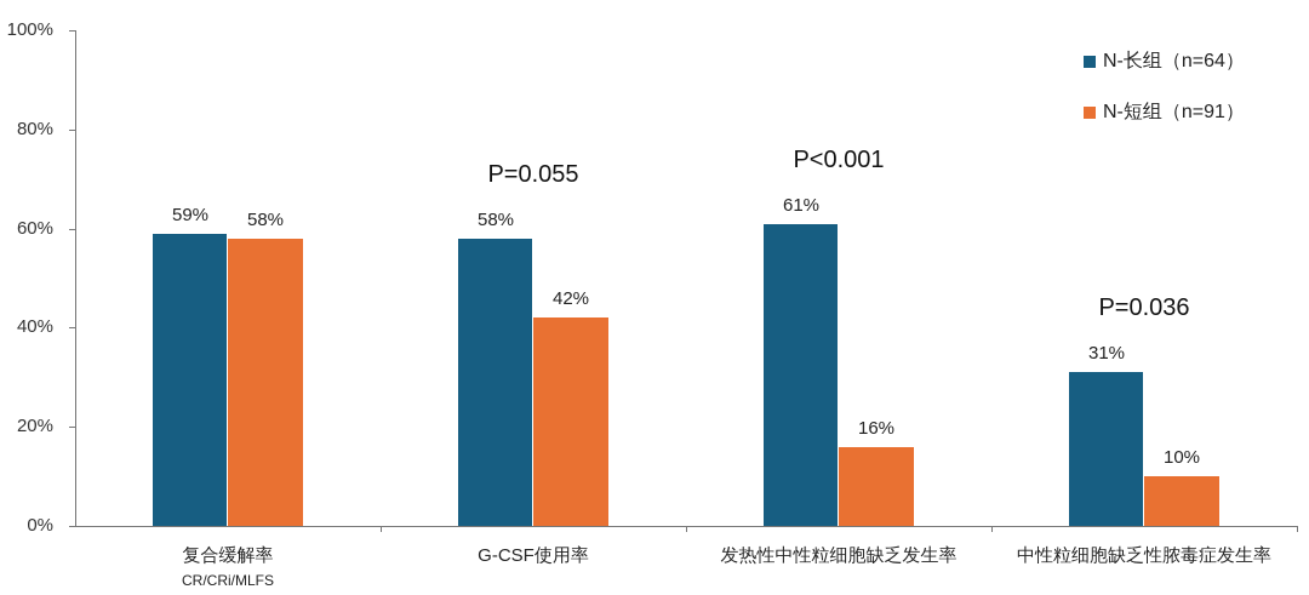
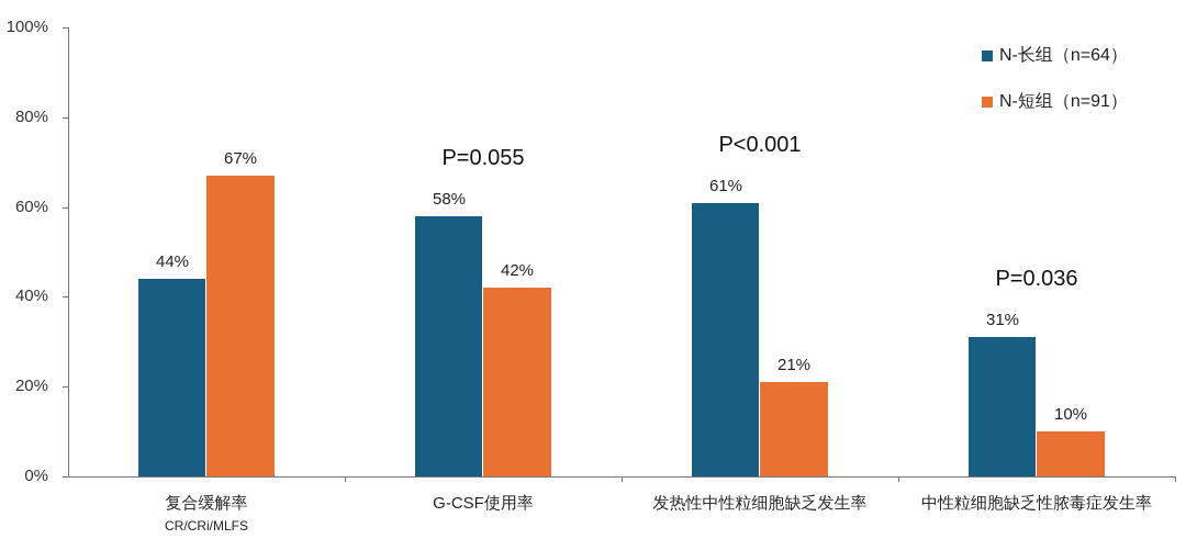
N-长组（n=64）/复合缓解率: 59% -> 44%
N-短组（n=91）/复合缓解率: 58% -> 67%
N-短组（n=91）/发热性中性粒细胞缺乏发生率: 16% -> 21%
